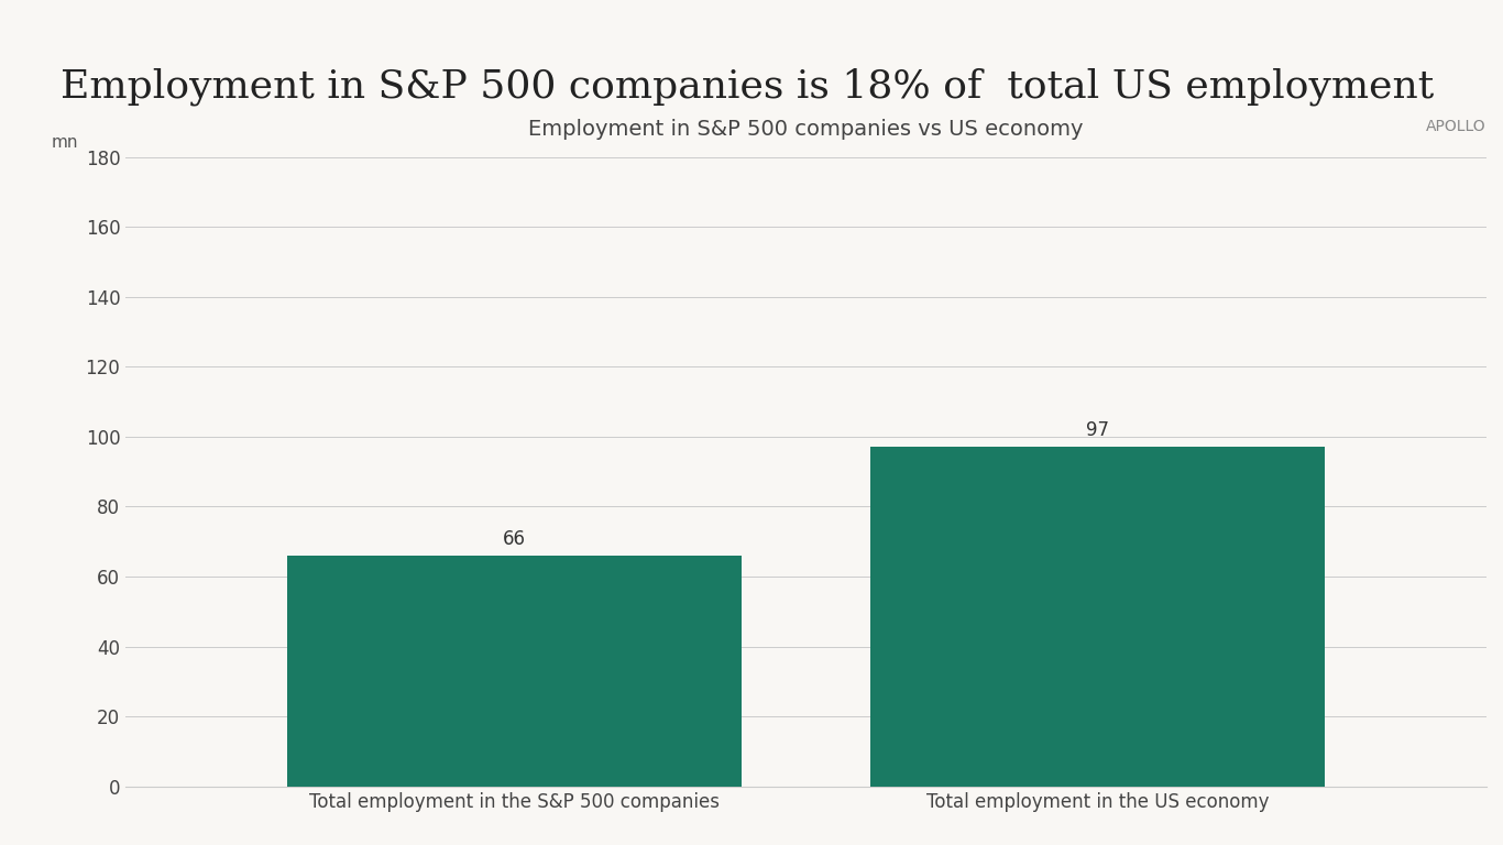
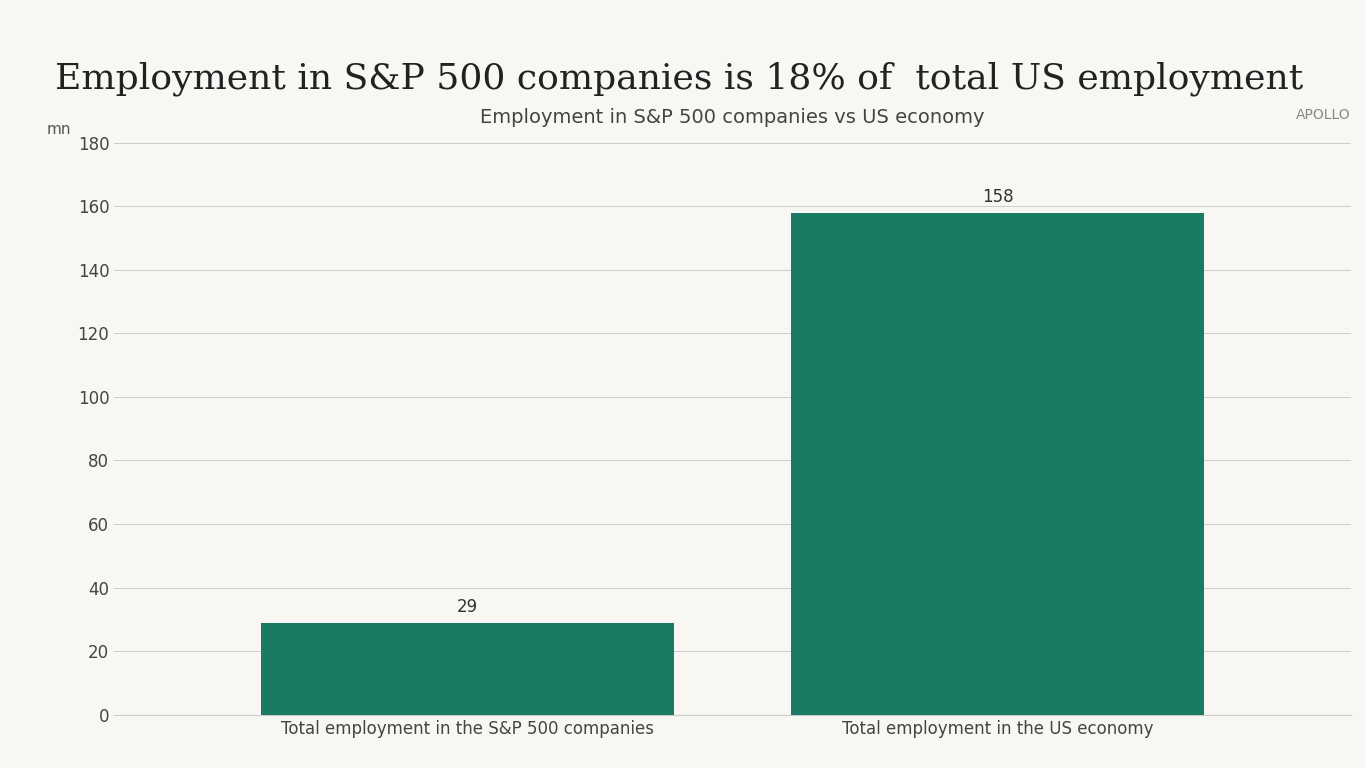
Total employment in the S&P 500 companies: 66 -> 29
Total employment in the US economy: 97 -> 158
